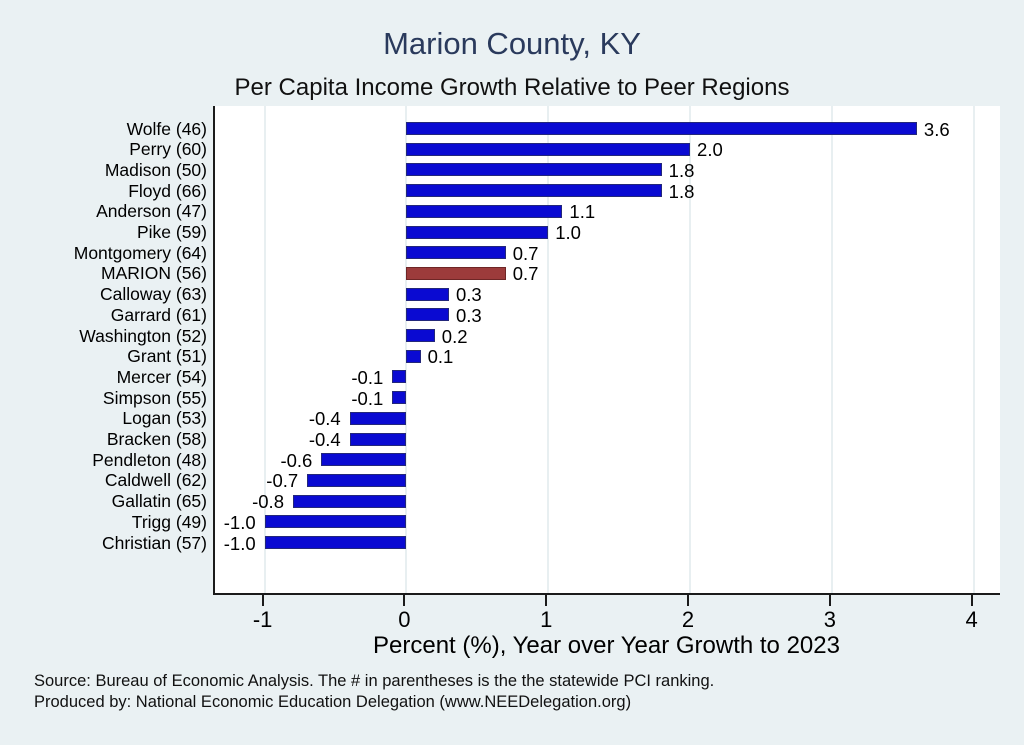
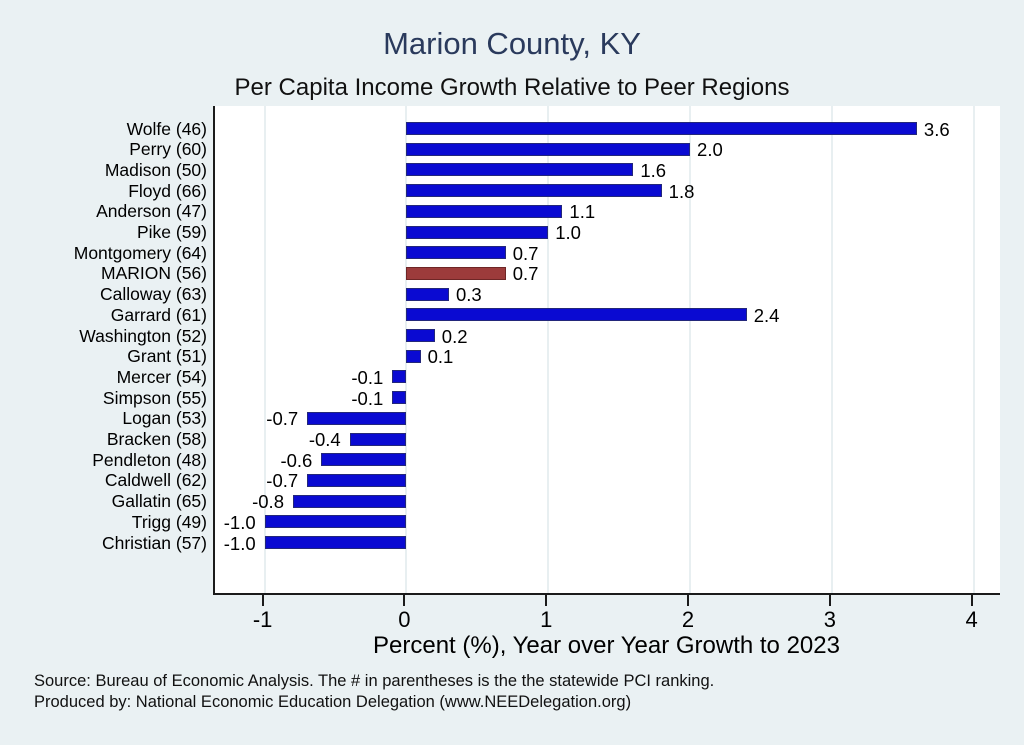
Madison (50): 1.8 -> 1.6
Garrard (61): 0.3 -> 2.4
Logan (53): -0.4 -> -0.7
